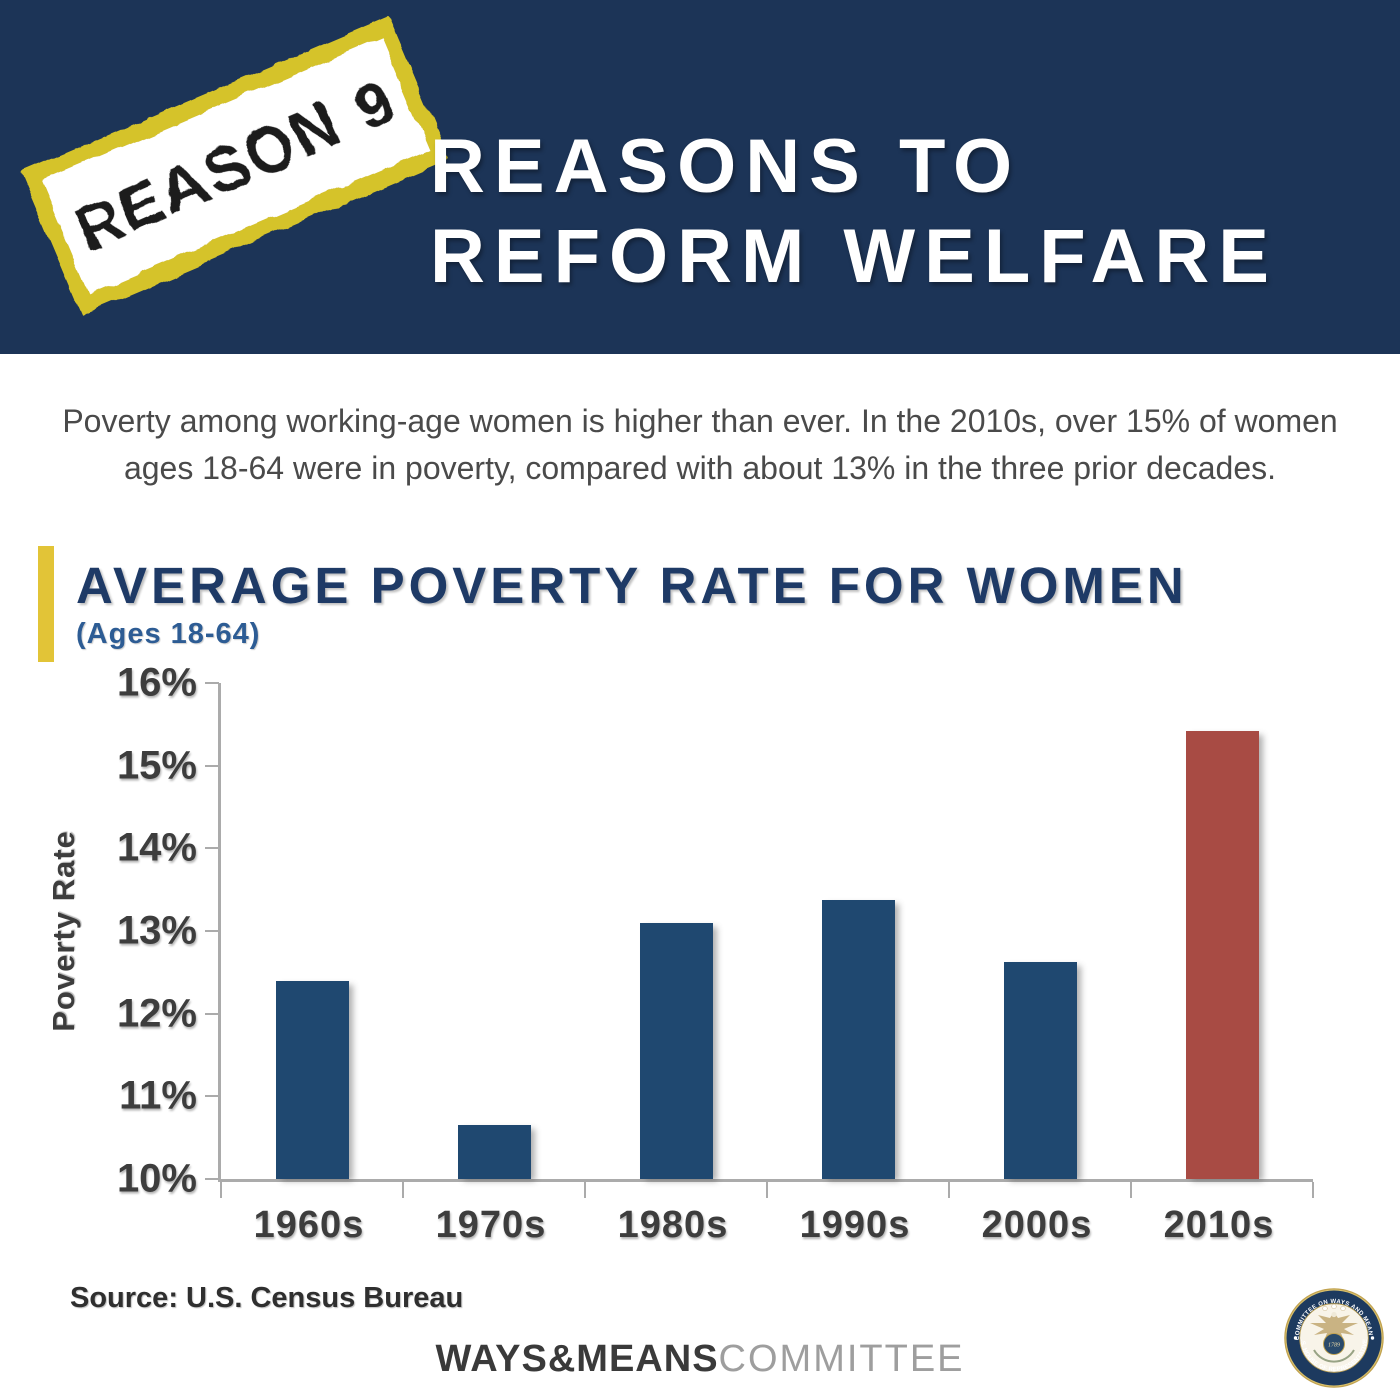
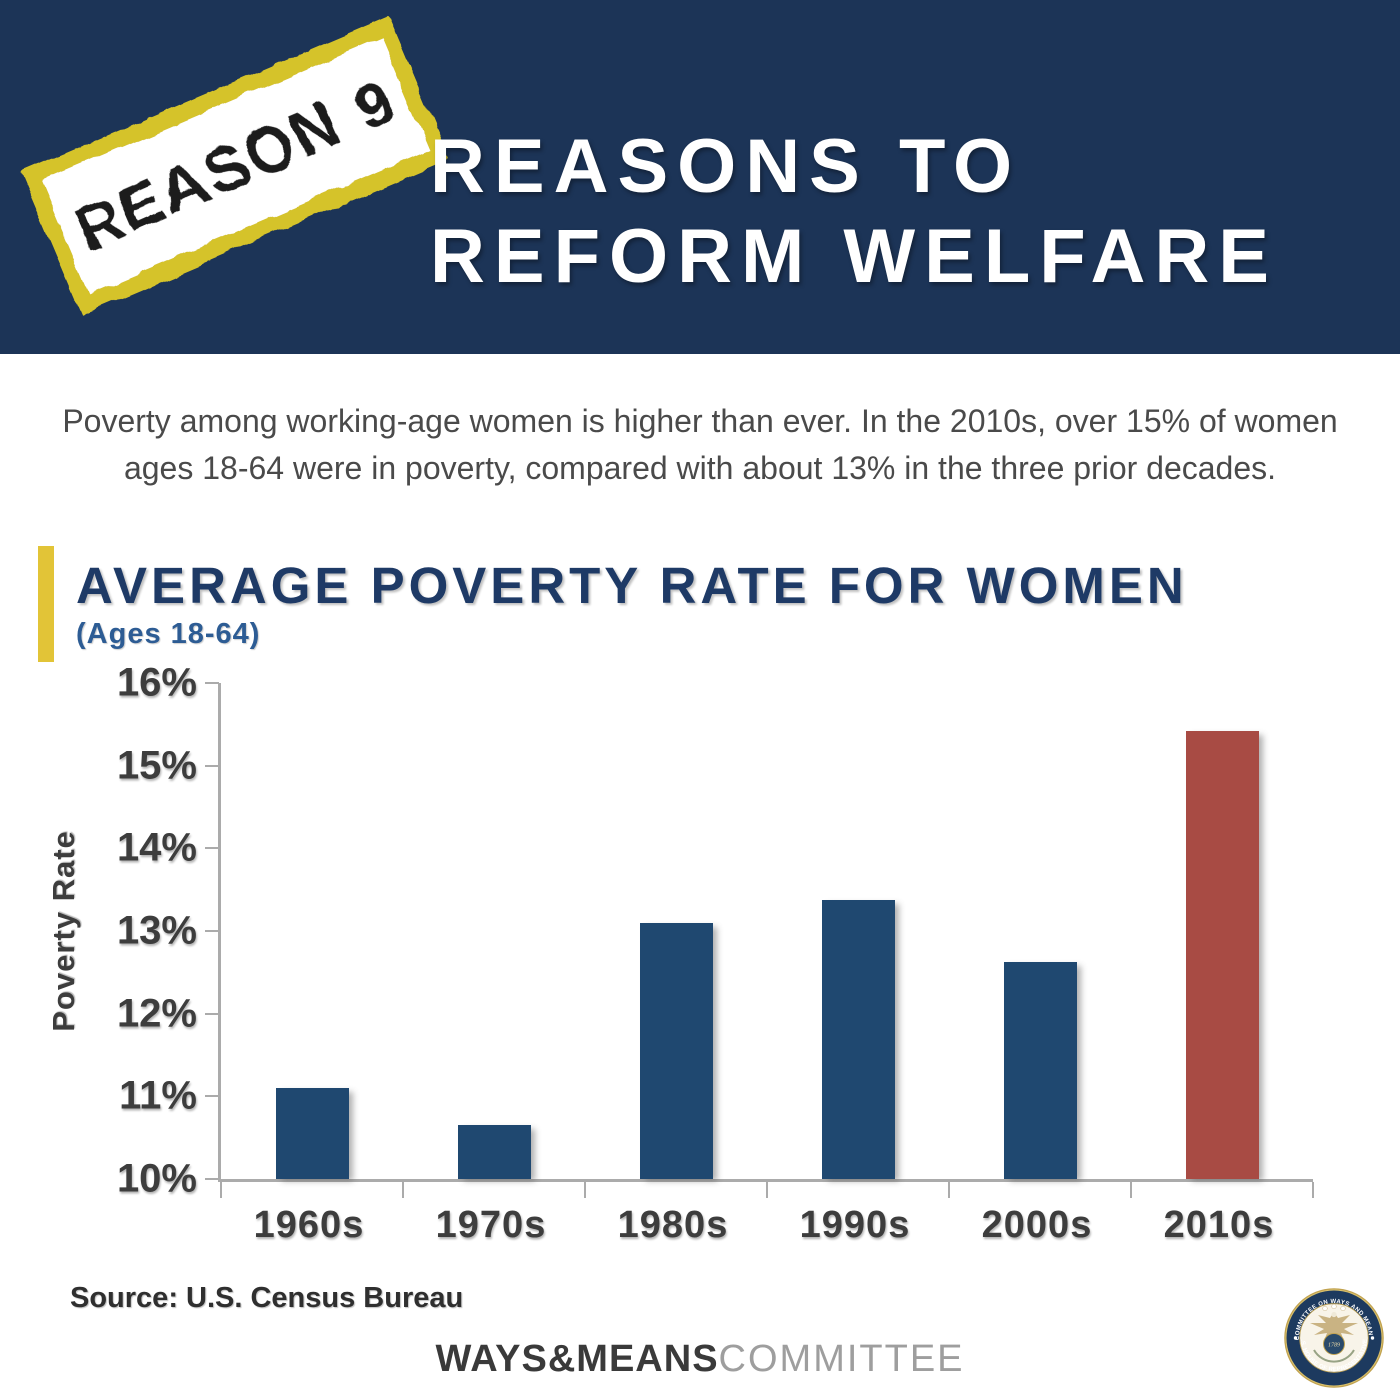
1960s: 12.4% -> 11.1%
